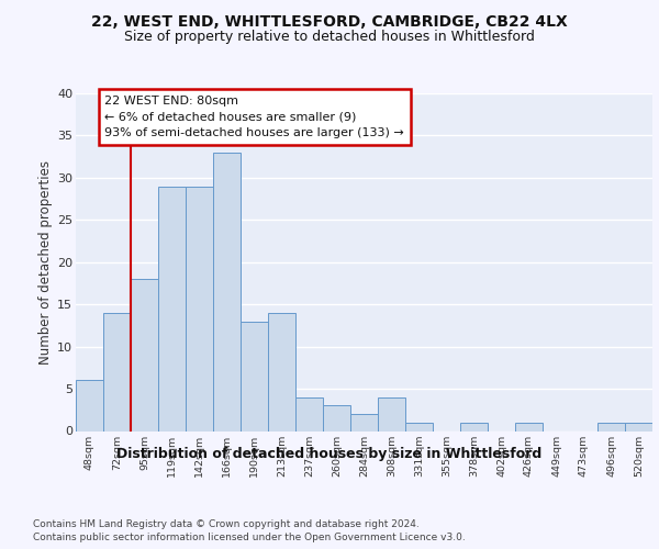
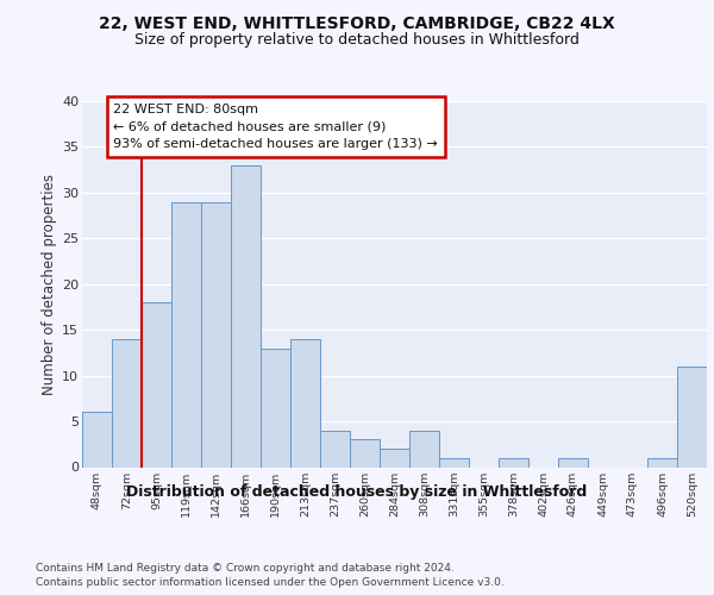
520sqm: 1 -> 11
